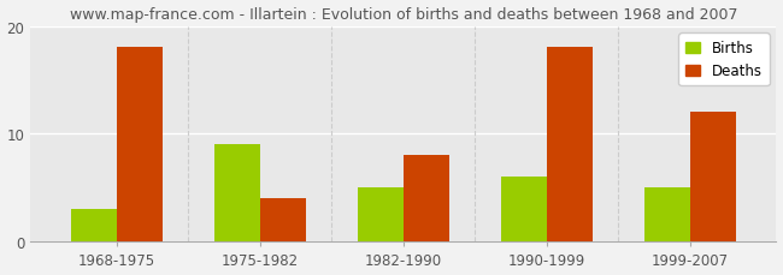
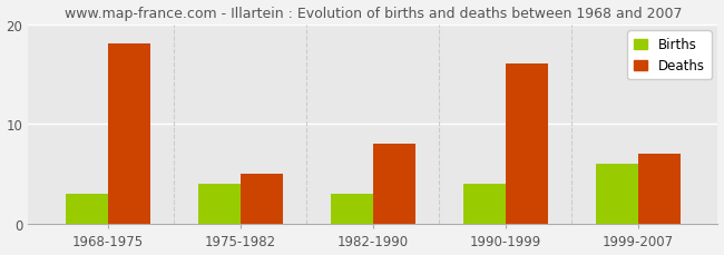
Births/1975-1982: 9 -> 4
Deaths/1975-1982: 4 -> 5
Births/1982-1990: 5 -> 3
Births/1990-1999: 6 -> 4
Deaths/1990-1999: 18 -> 16
Births/1999-2007: 5 -> 6
Deaths/1999-2007: 12 -> 7
